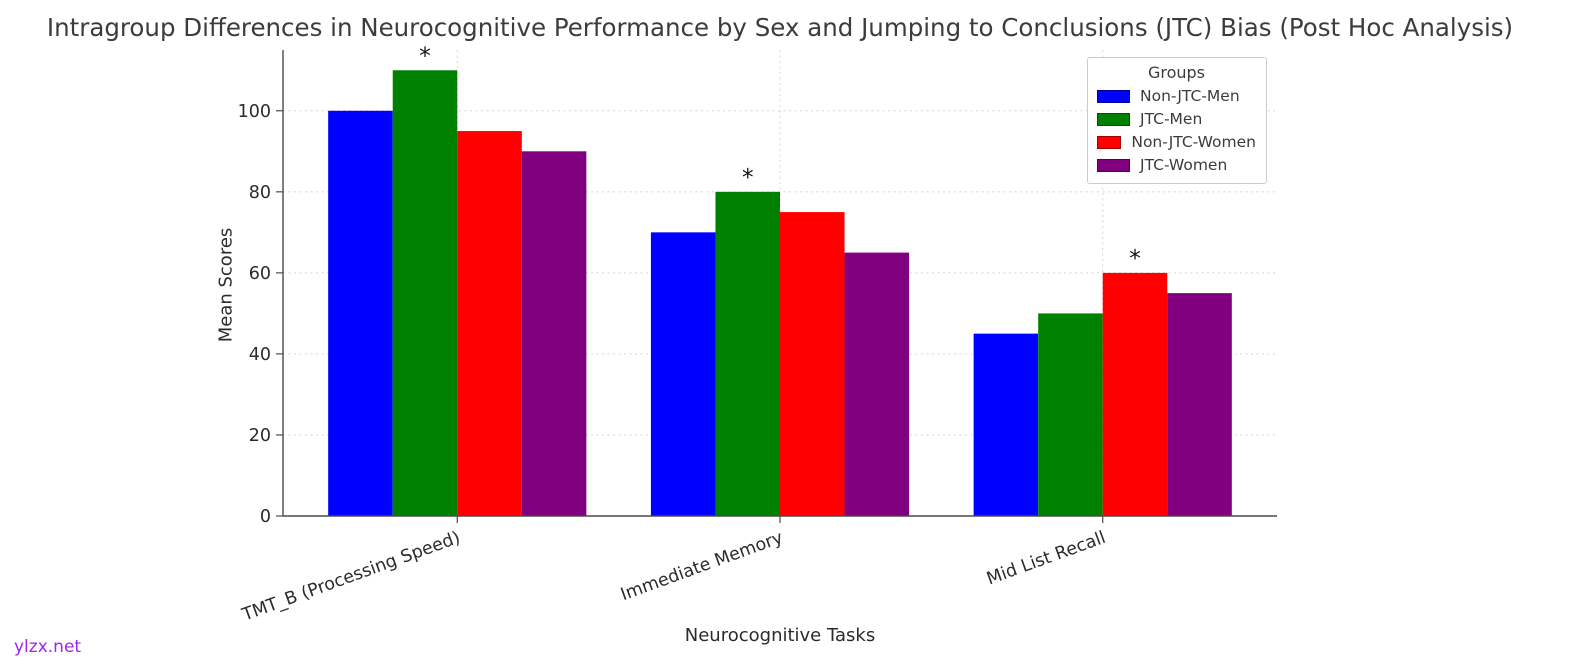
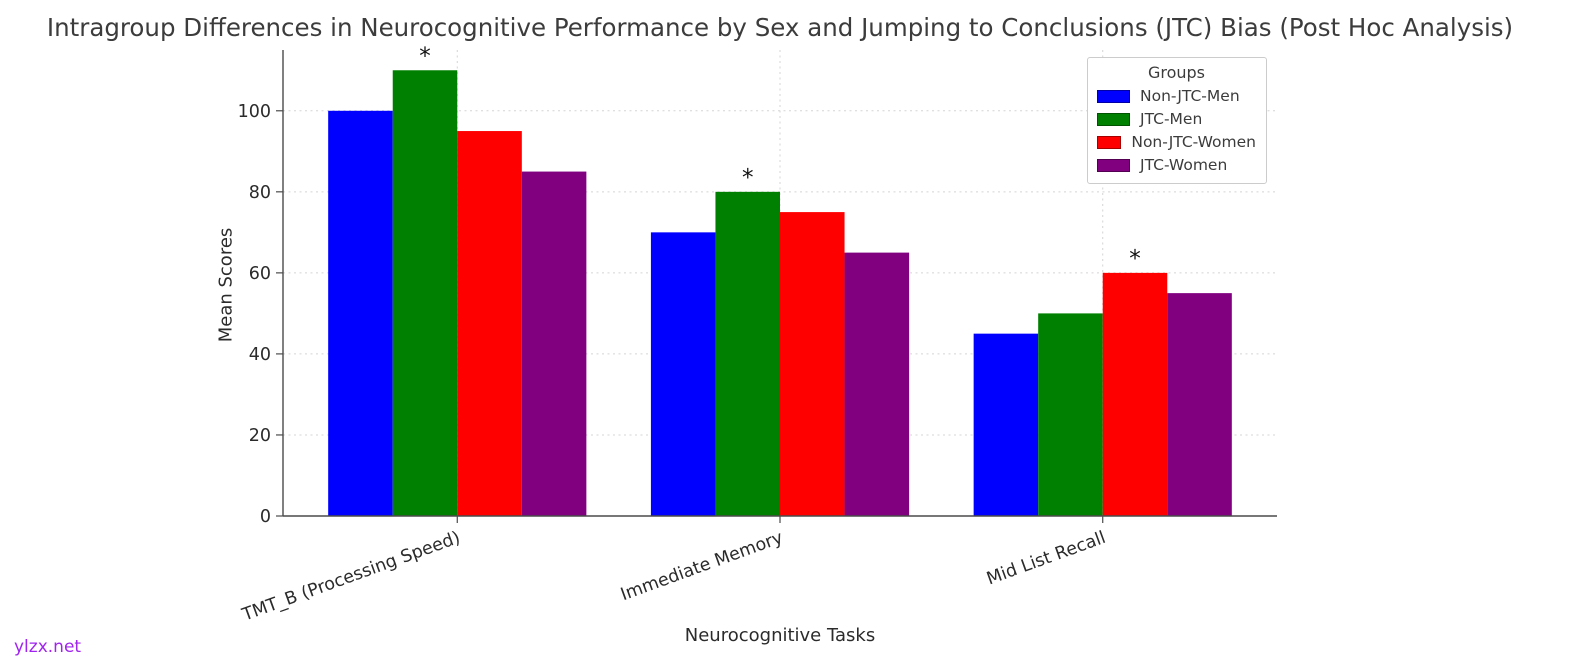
JTC-Women/TMT_B (Processing Speed): 90 -> 85
